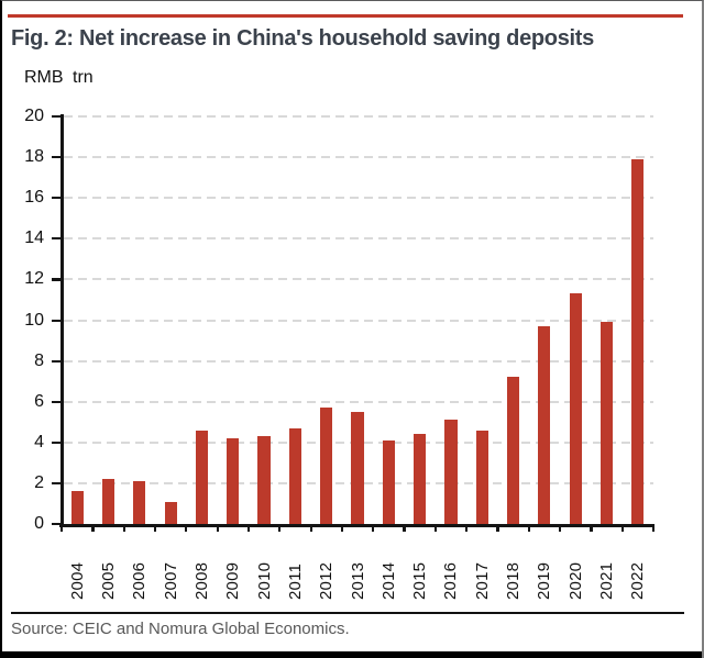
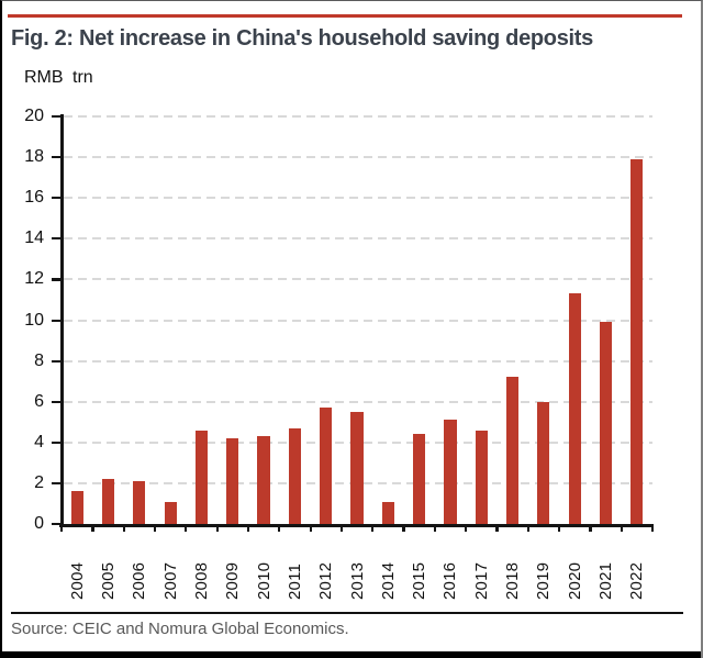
2014: 4.1 -> 1.1
2019: 9.7 -> 6.0
